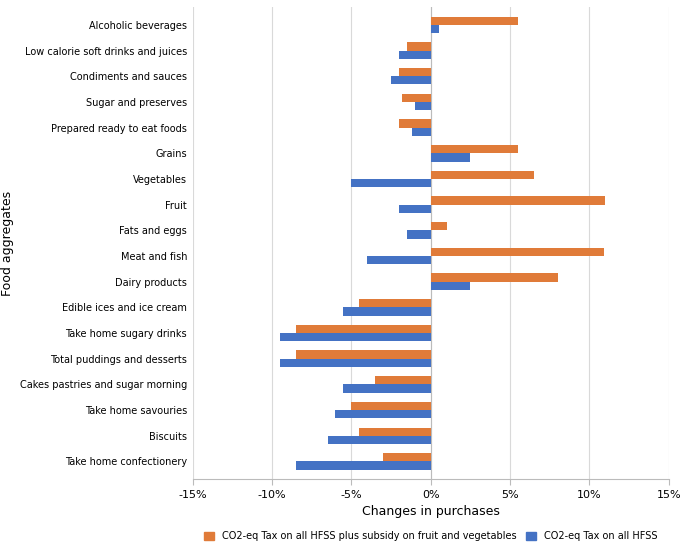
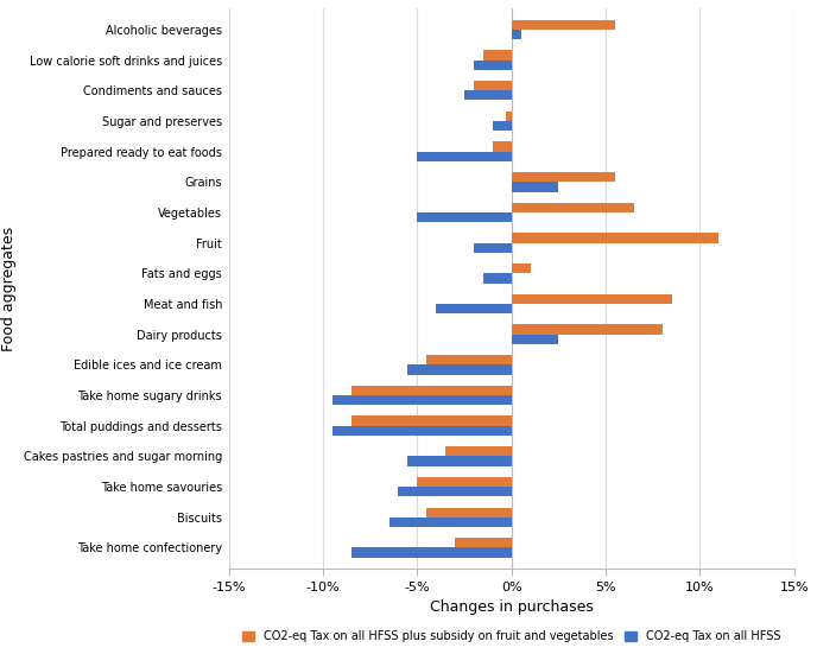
CO2-eq Tax on all HFSS plus subsidy on fruit and vegetables/Sugar and preserves: -1.8% -> -0.3%
CO2-eq Tax on all HFSS plus subsidy on fruit and vegetables/Prepared ready to eat foods: -2.0% -> -1.0%
CO2-eq Tax on all HFSS/Prepared ready to eat foods: -1.2% -> -5.0%
CO2-eq Tax on all HFSS plus subsidy on fruit and vegetables/Meat and fish: 10.9% -> 8.5%
